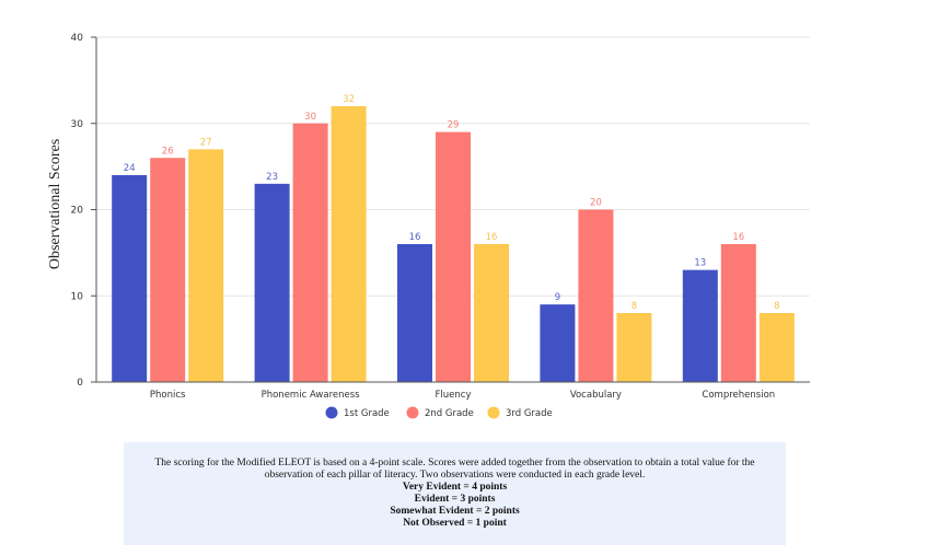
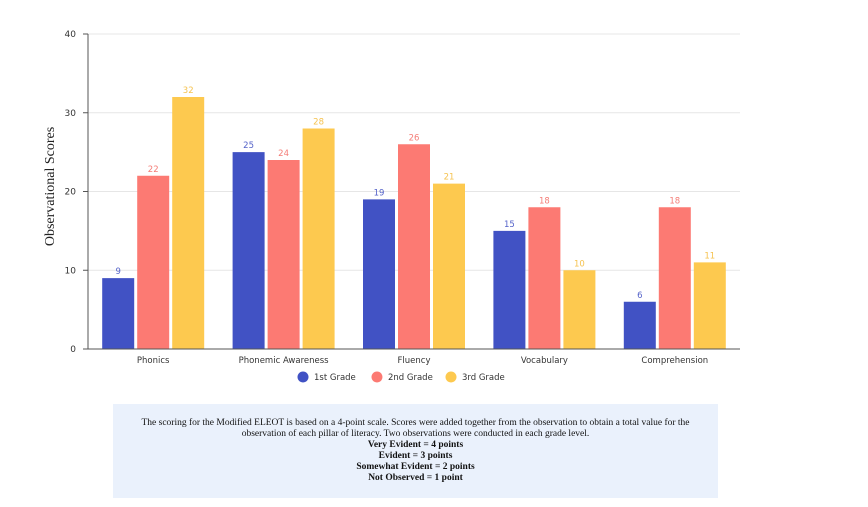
1st Grade/Phonics: 24 -> 9
2nd Grade/Phonics: 26 -> 22
3rd Grade/Phonics: 27 -> 32
1st Grade/Phonemic Awareness: 23 -> 25
2nd Grade/Phonemic Awareness: 30 -> 24
3rd Grade/Phonemic Awareness: 32 -> 28
1st Grade/Fluency: 16 -> 19
2nd Grade/Fluency: 29 -> 26
3rd Grade/Fluency: 16 -> 21
1st Grade/Vocabulary: 9 -> 15
2nd Grade/Vocabulary: 20 -> 18
3rd Grade/Vocabulary: 8 -> 10
1st Grade/Comprehension: 13 -> 6
2nd Grade/Comprehension: 16 -> 18
3rd Grade/Comprehension: 8 -> 11
